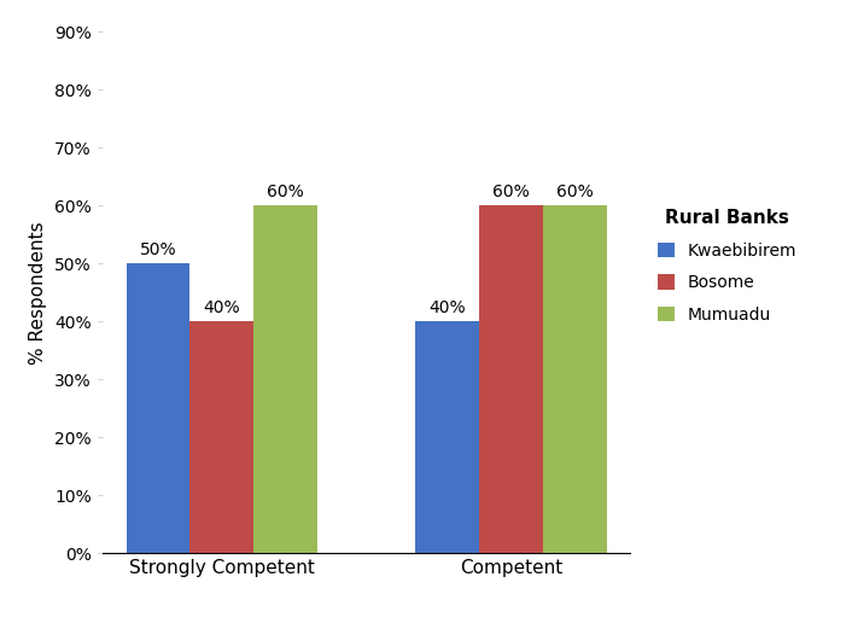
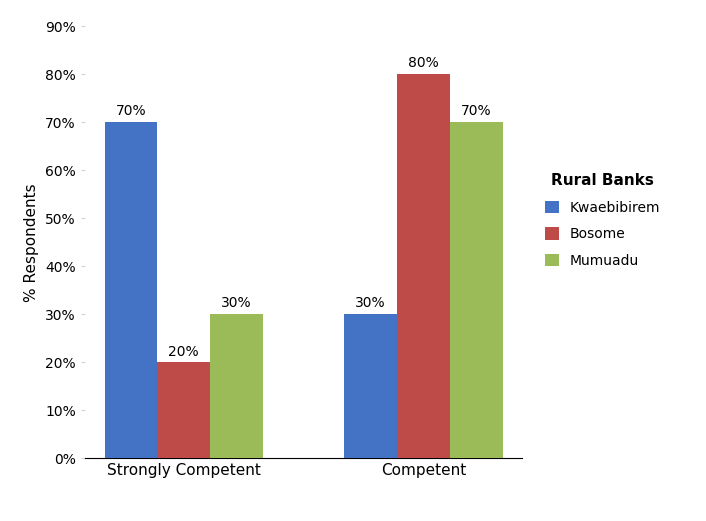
Kwaebibirem/Strongly Competent: 50% -> 70%
Bosome/Strongly Competent: 40% -> 20%
Mumuadu/Strongly Competent: 60% -> 30%
Kwaebibirem/Competent: 40% -> 30%
Bosome/Competent: 60% -> 80%
Mumuadu/Competent: 60% -> 70%
